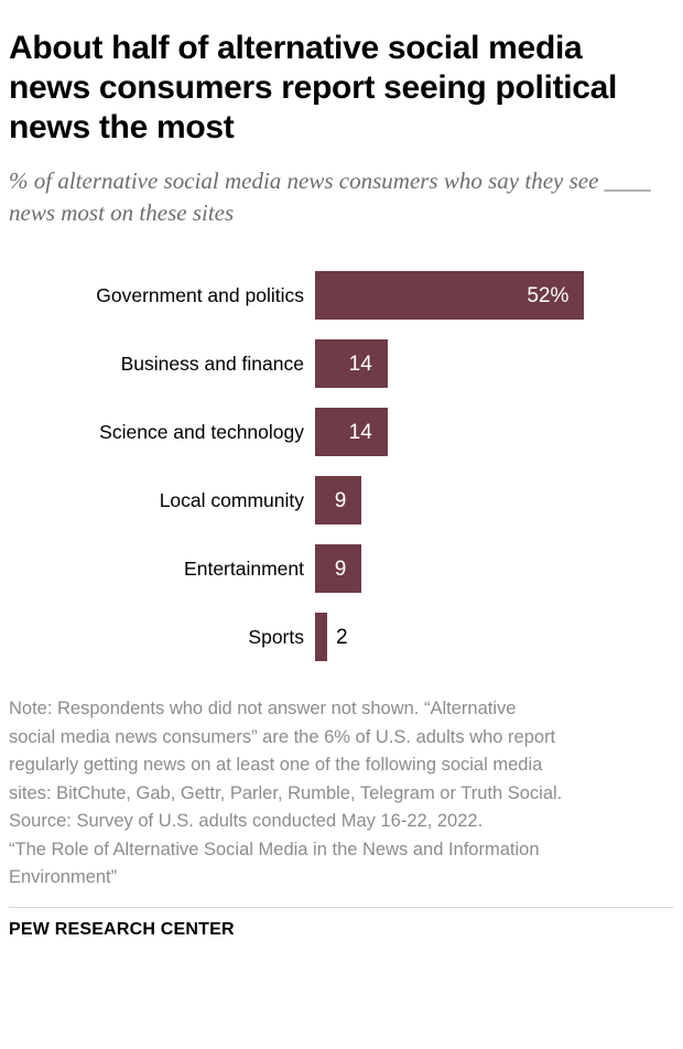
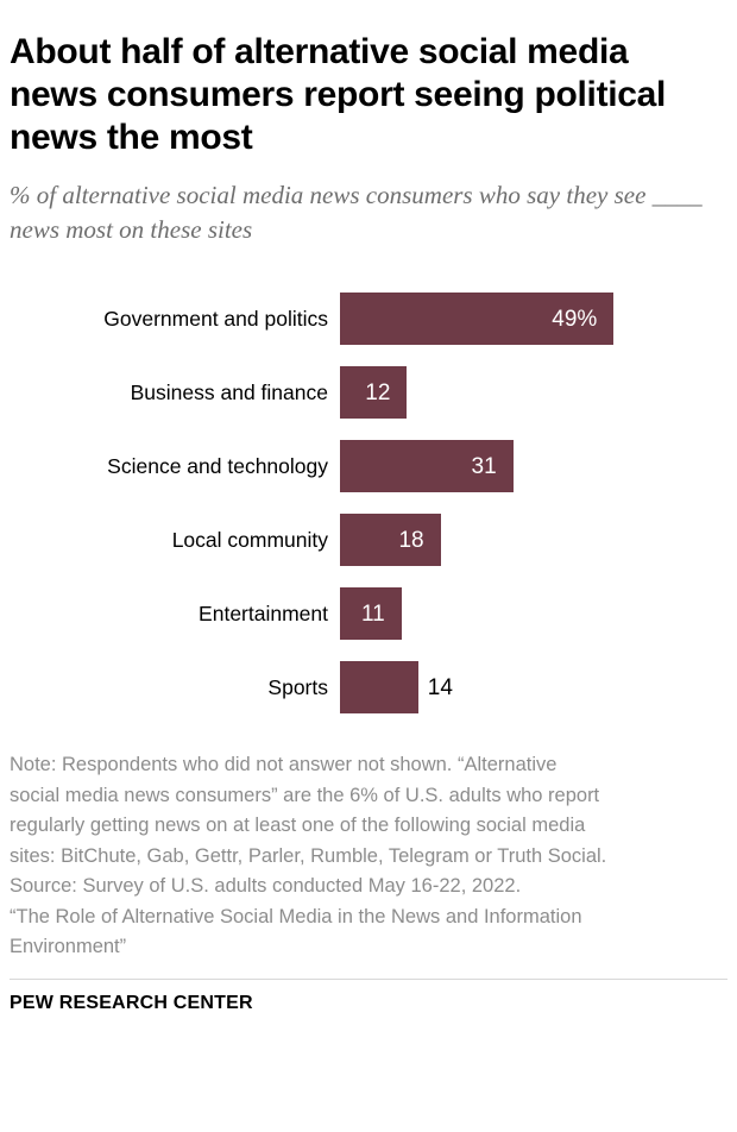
Government and politics: 52% -> 49%
Business and finance: 14 -> 12
Science and technology: 14 -> 31
Local community: 9 -> 18
Entertainment: 9 -> 11
Sports: 2 -> 14
